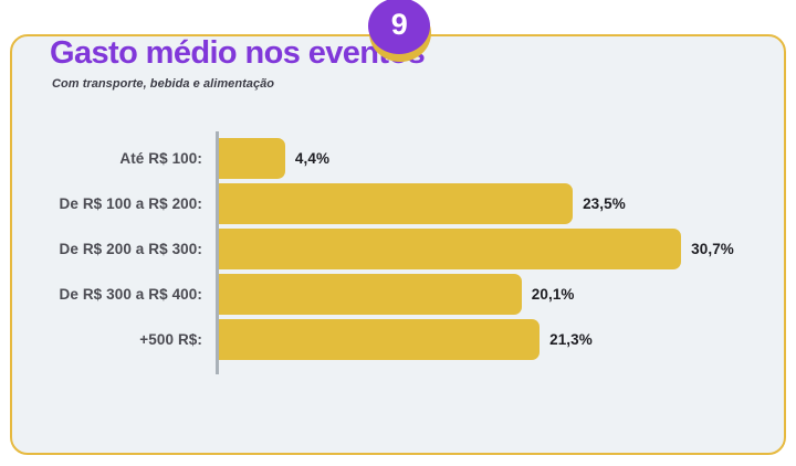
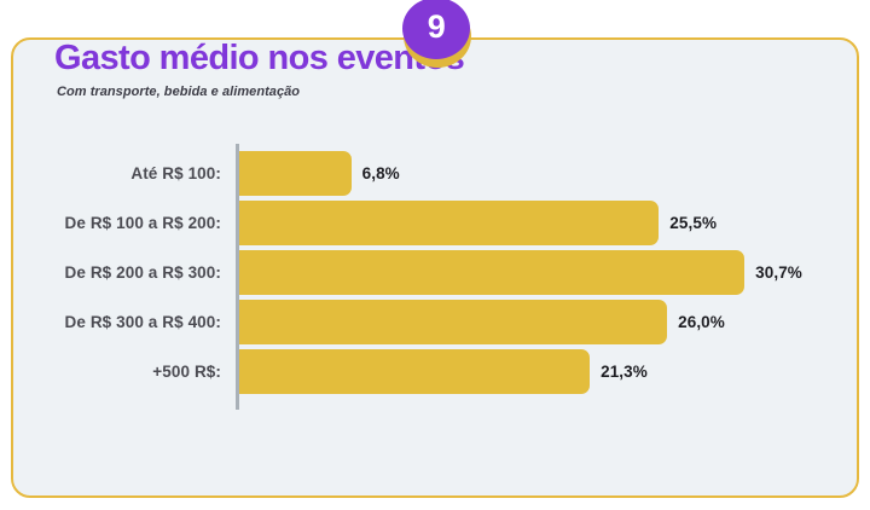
Até R$ 100:: 4,4% -> 6,8%
De R$ 100 a R$ 200:: 23,5% -> 25,5%
De R$ 300 a R$ 400:: 20,1% -> 26,0%
